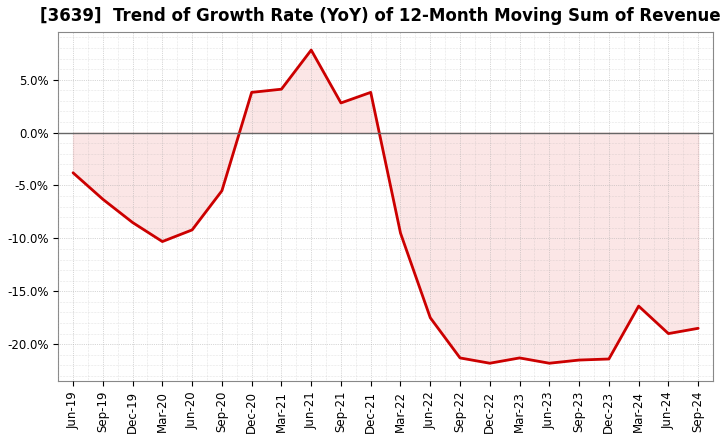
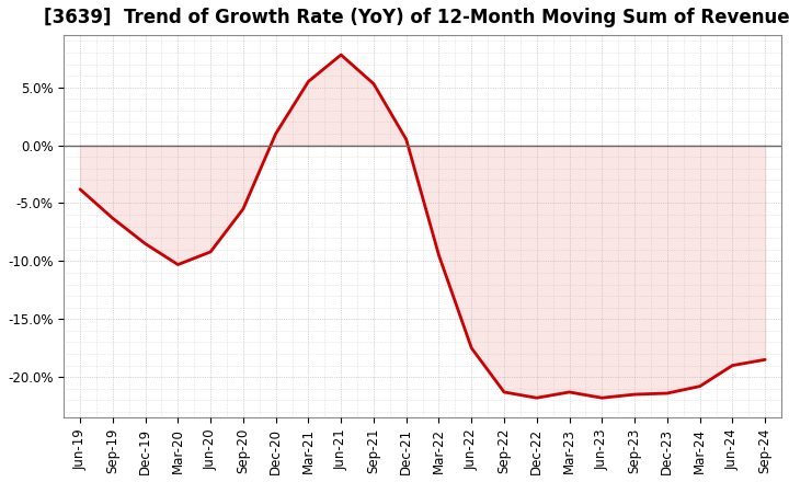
Dec-20: 3.8% -> 1.0%
Mar-21: 4.1% -> 5.5%
Sep-21: 2.8% -> 5.3%
Dec-21: 3.8% -> 0.5%
Mar-24: -16.4% -> -20.8%
